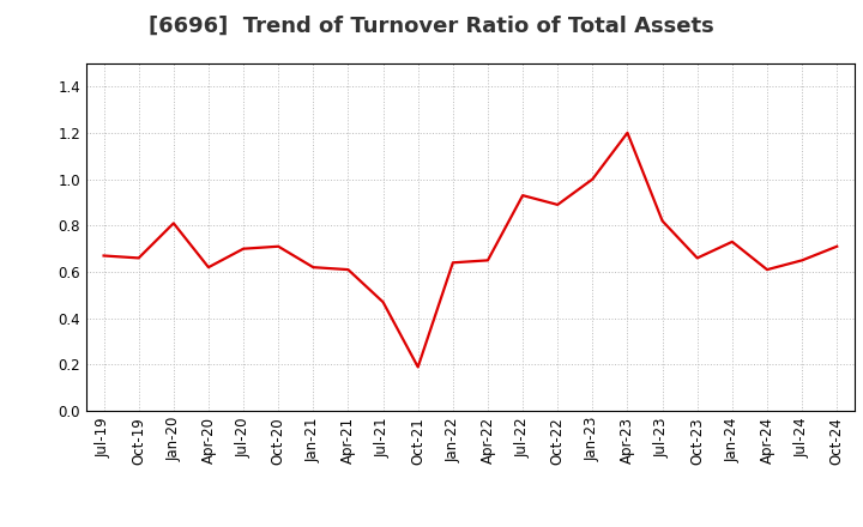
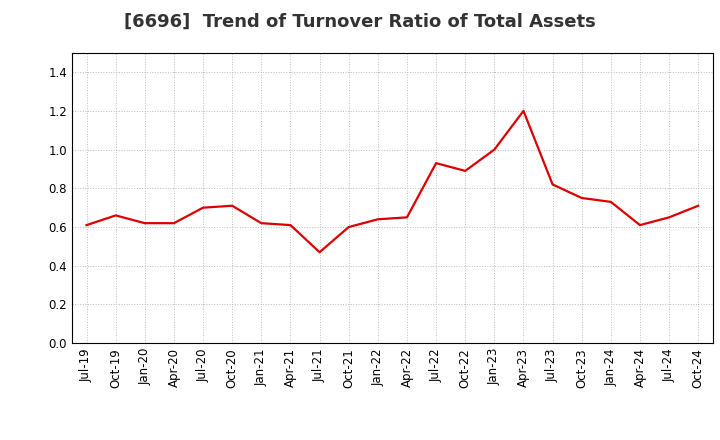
Jul-19: 0.67 -> 0.61
Jan-20: 0.81 -> 0.62
Oct-21: 0.19 -> 0.60
Oct-23: 0.66 -> 0.75
